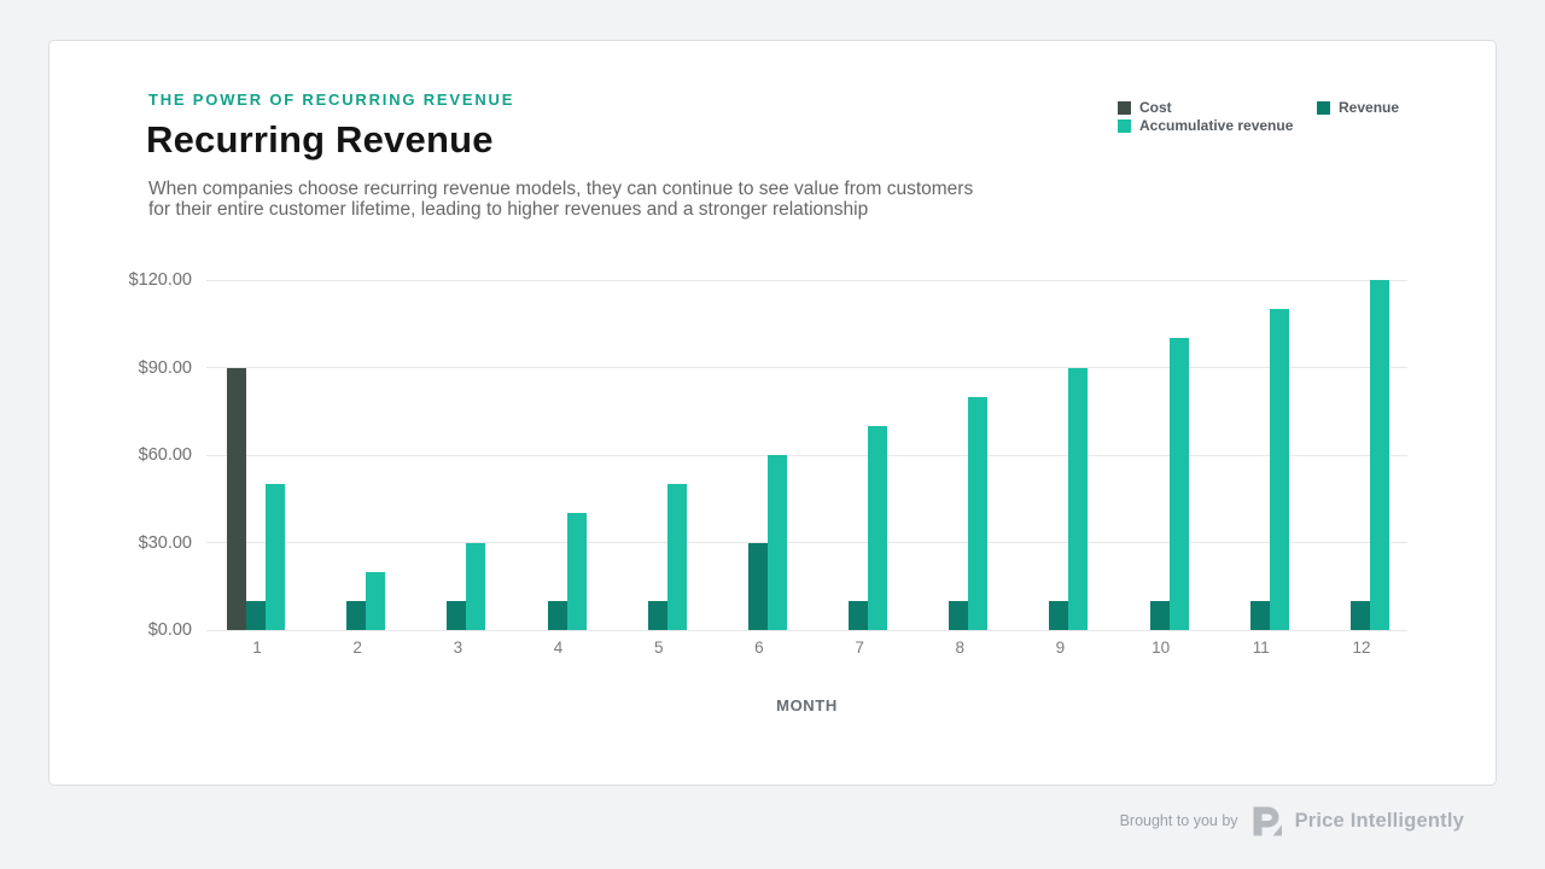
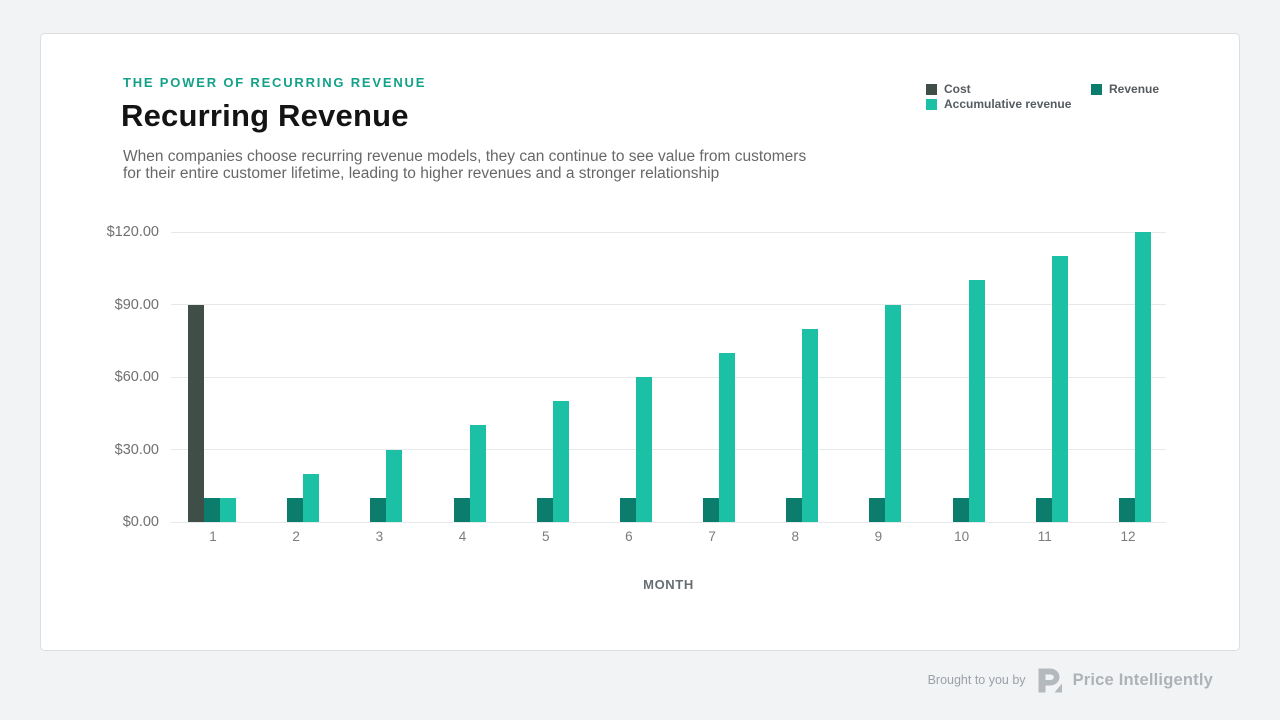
Accumulative revenue/1: $50 -> $10
Revenue/6: $30 -> $10
